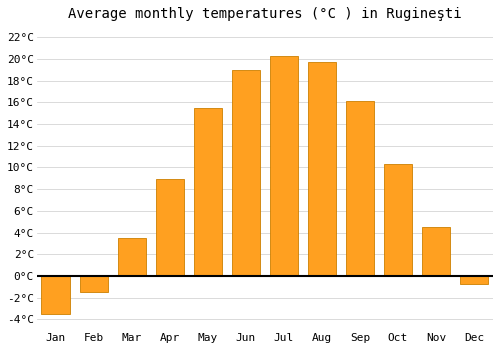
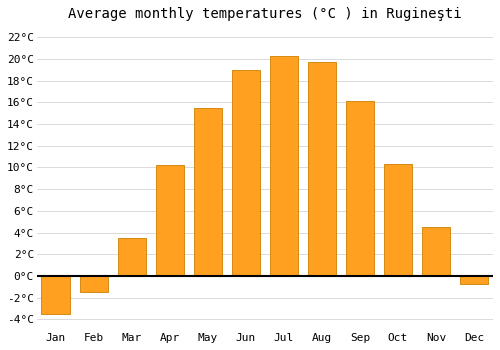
Apr: 8.9°C -> 10.2°C
